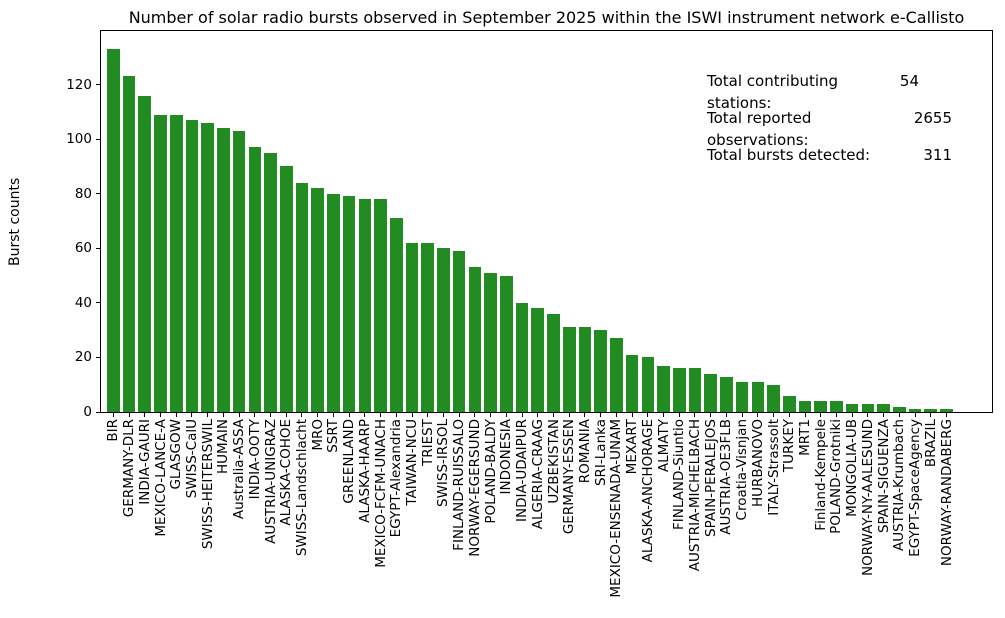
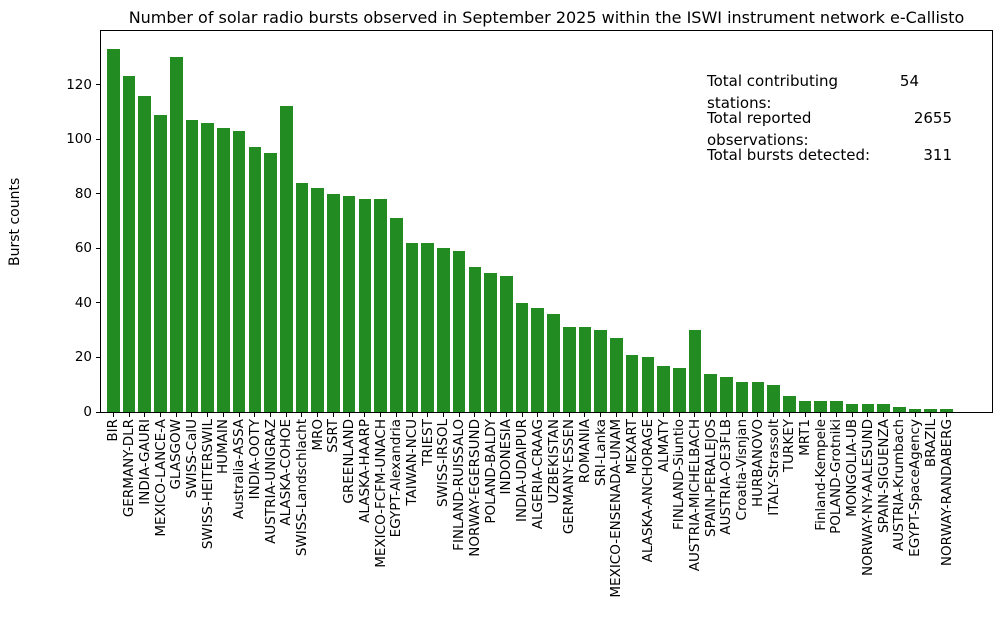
GLASGOW: 109 -> 130
ALASKA-COHOE: 90 -> 112
AUSTRIA-MICHELBACH: 16 -> 30
